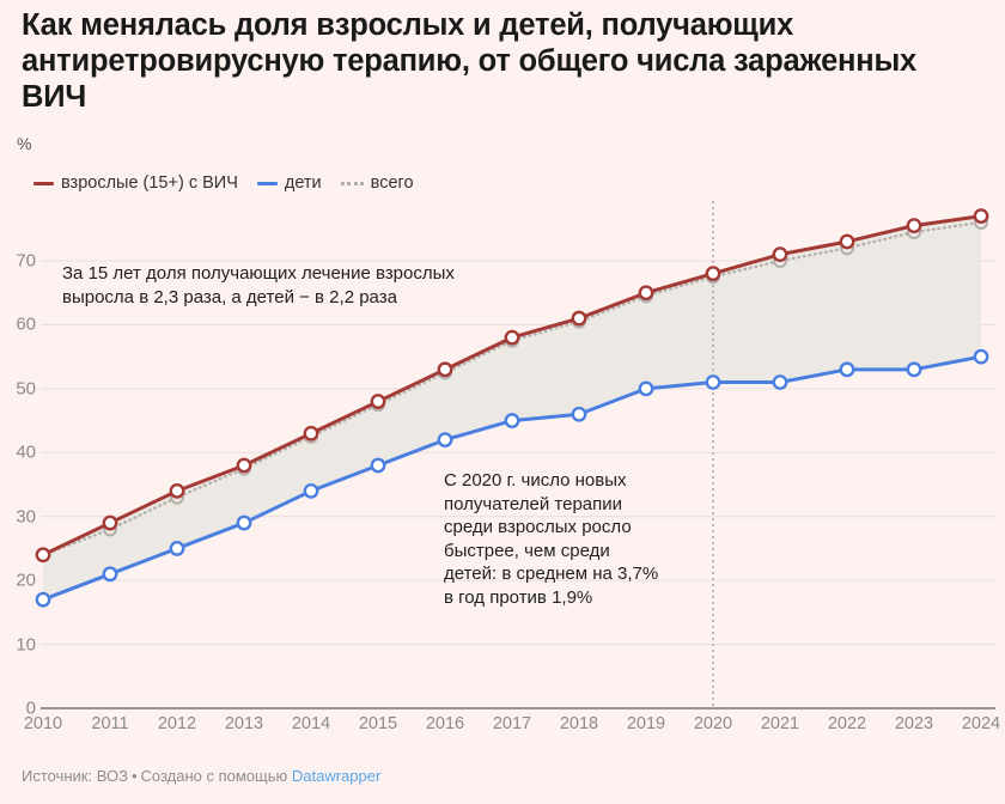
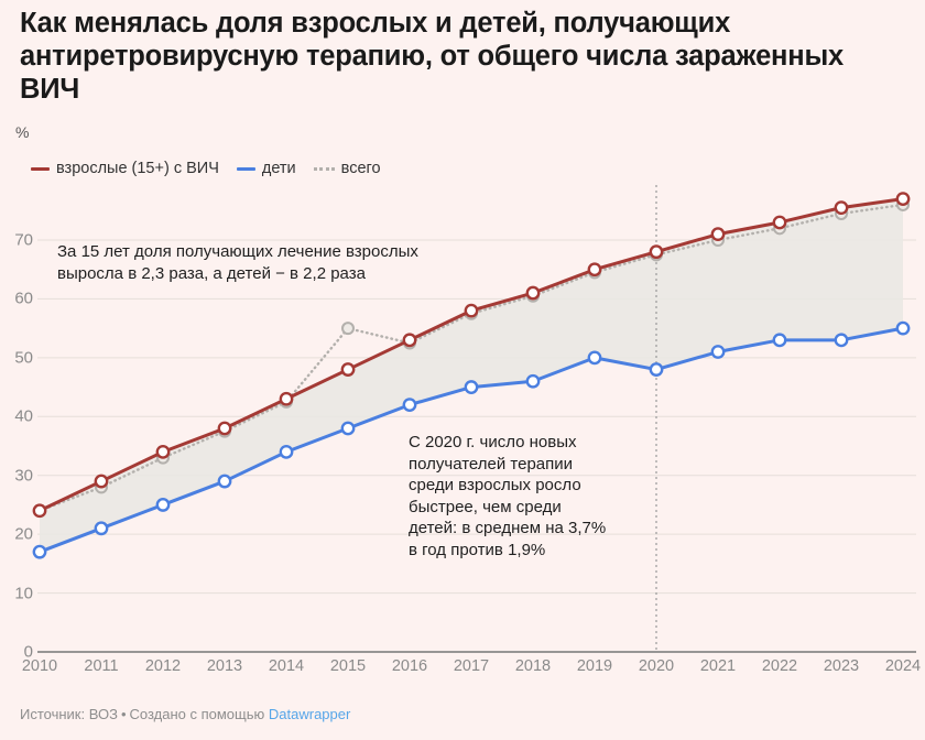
всего/2015: 48 -> 55
дети/2020: 51 -> 48
